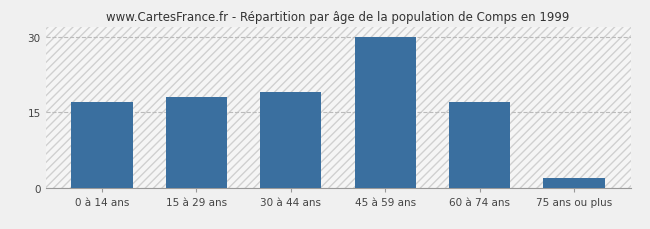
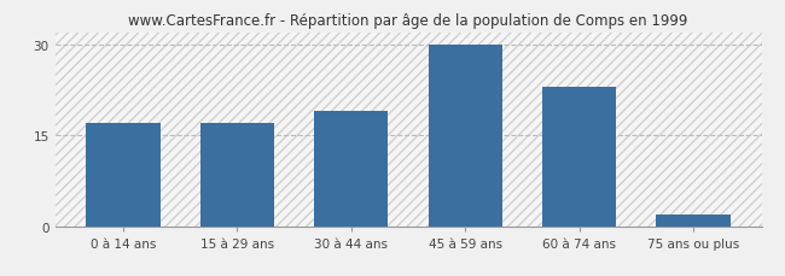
15 à 29 ans: 18 -> 17
60 à 74 ans: 17 -> 23
